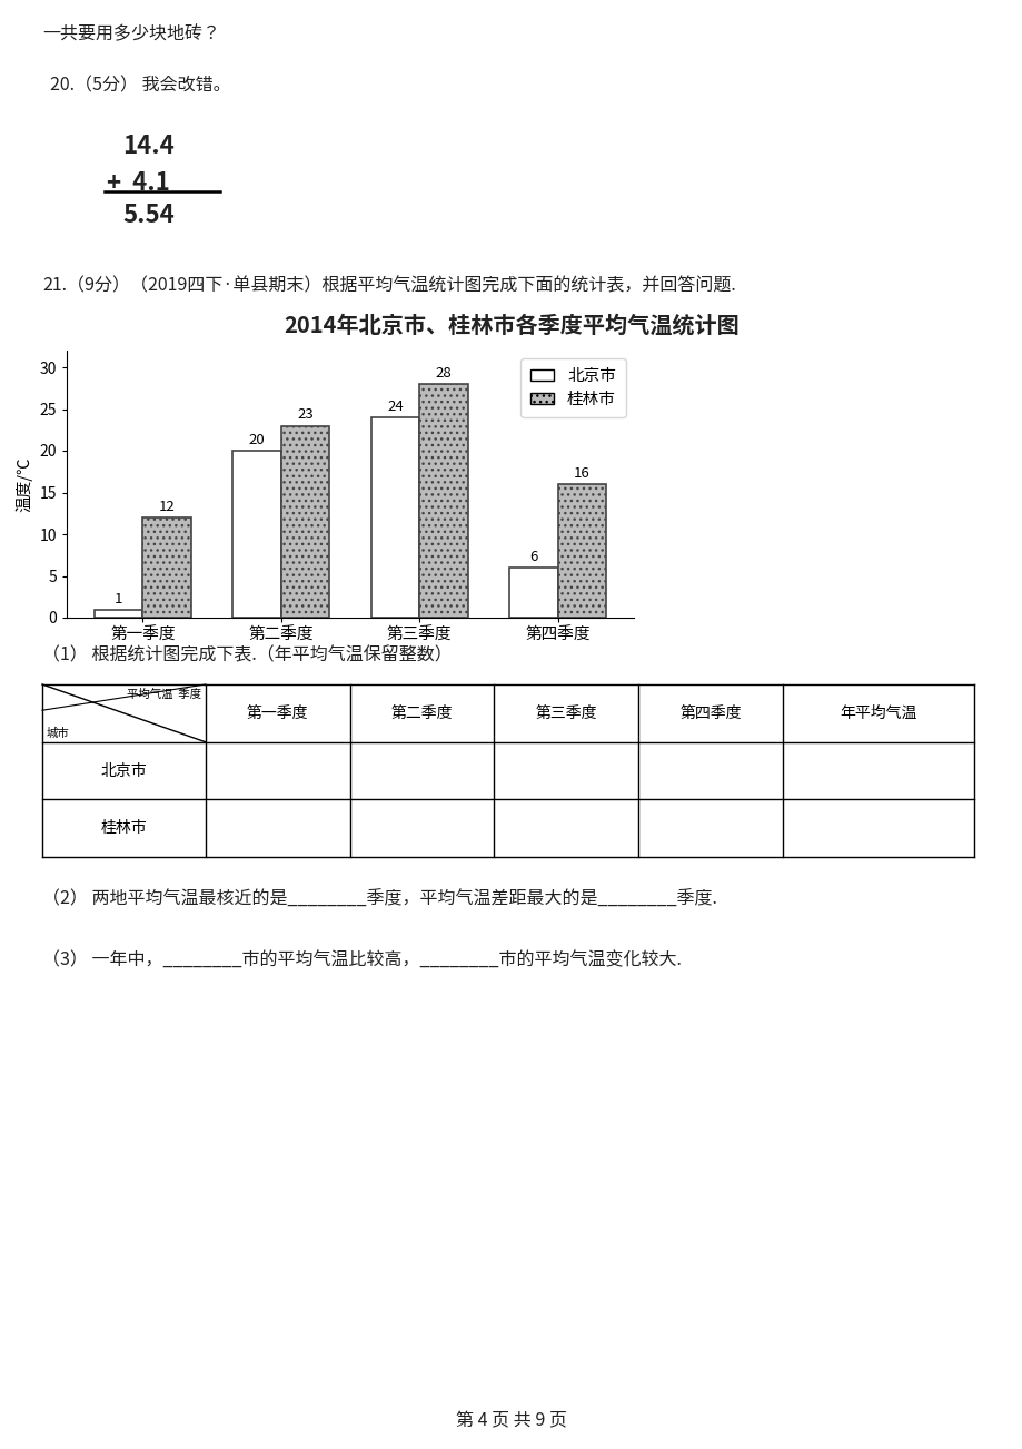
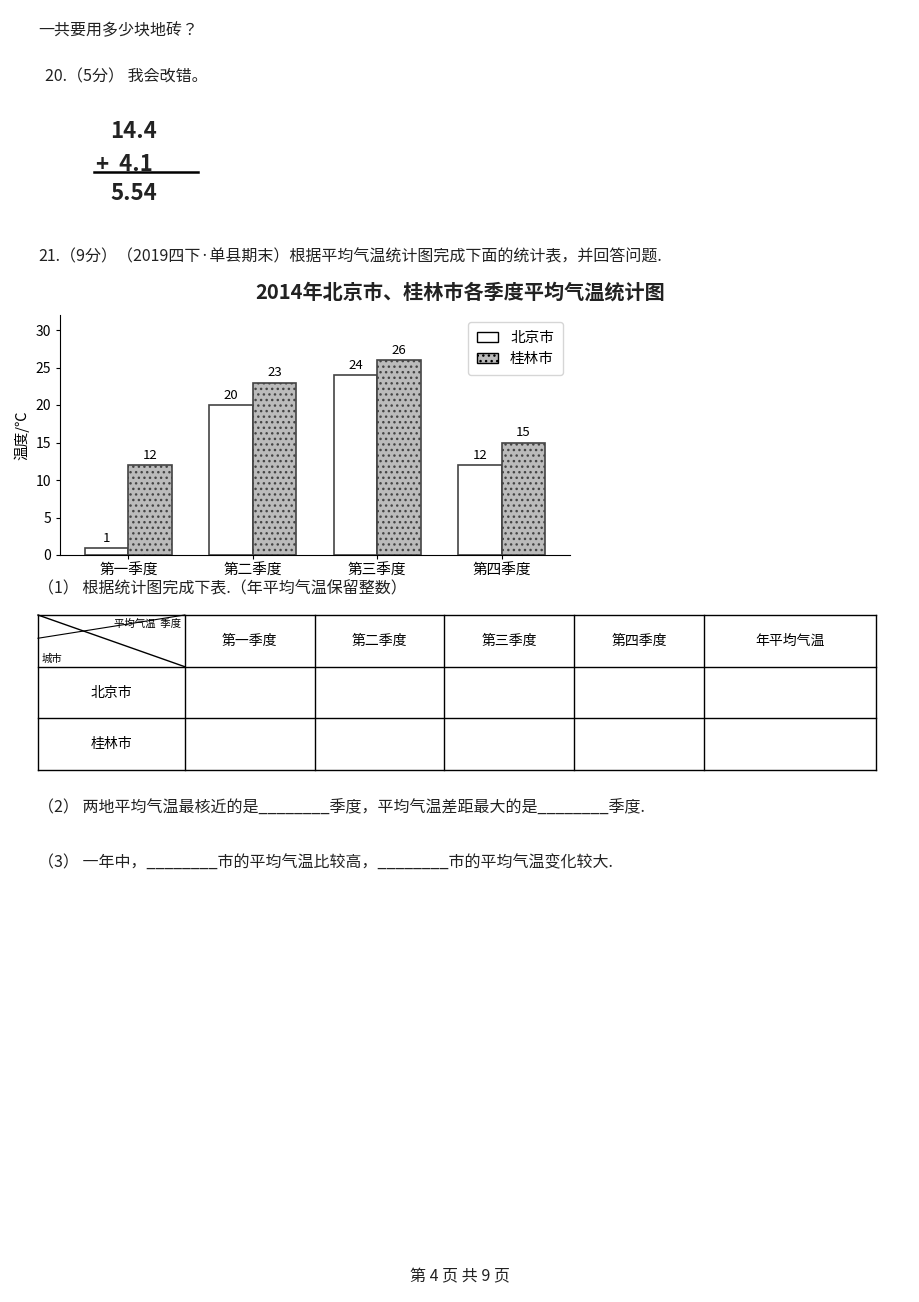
桂林市/第三季度: 28 -> 26
北京市/第四季度: 6 -> 12
桂林市/第四季度: 16 -> 15
